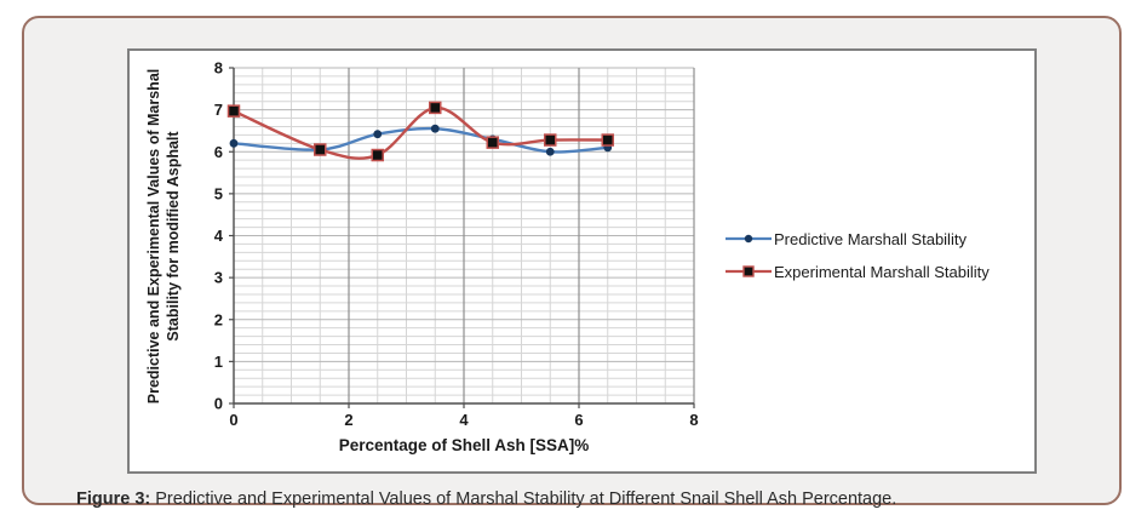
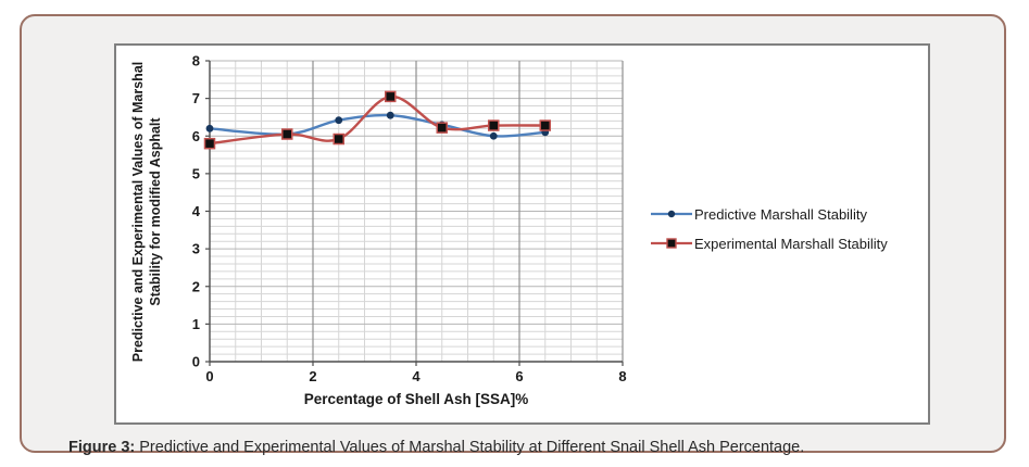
Experimental Marshall Stability/0: 7.0 -> 5.8
